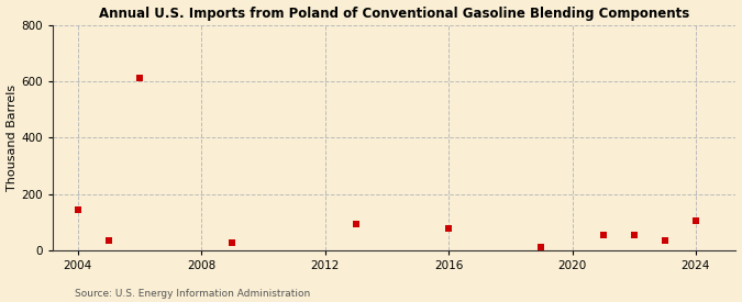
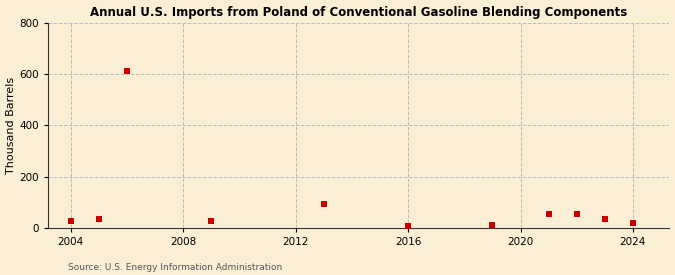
2004: 145 -> 30
2016: 80 -> 10
2024: 105 -> 20
